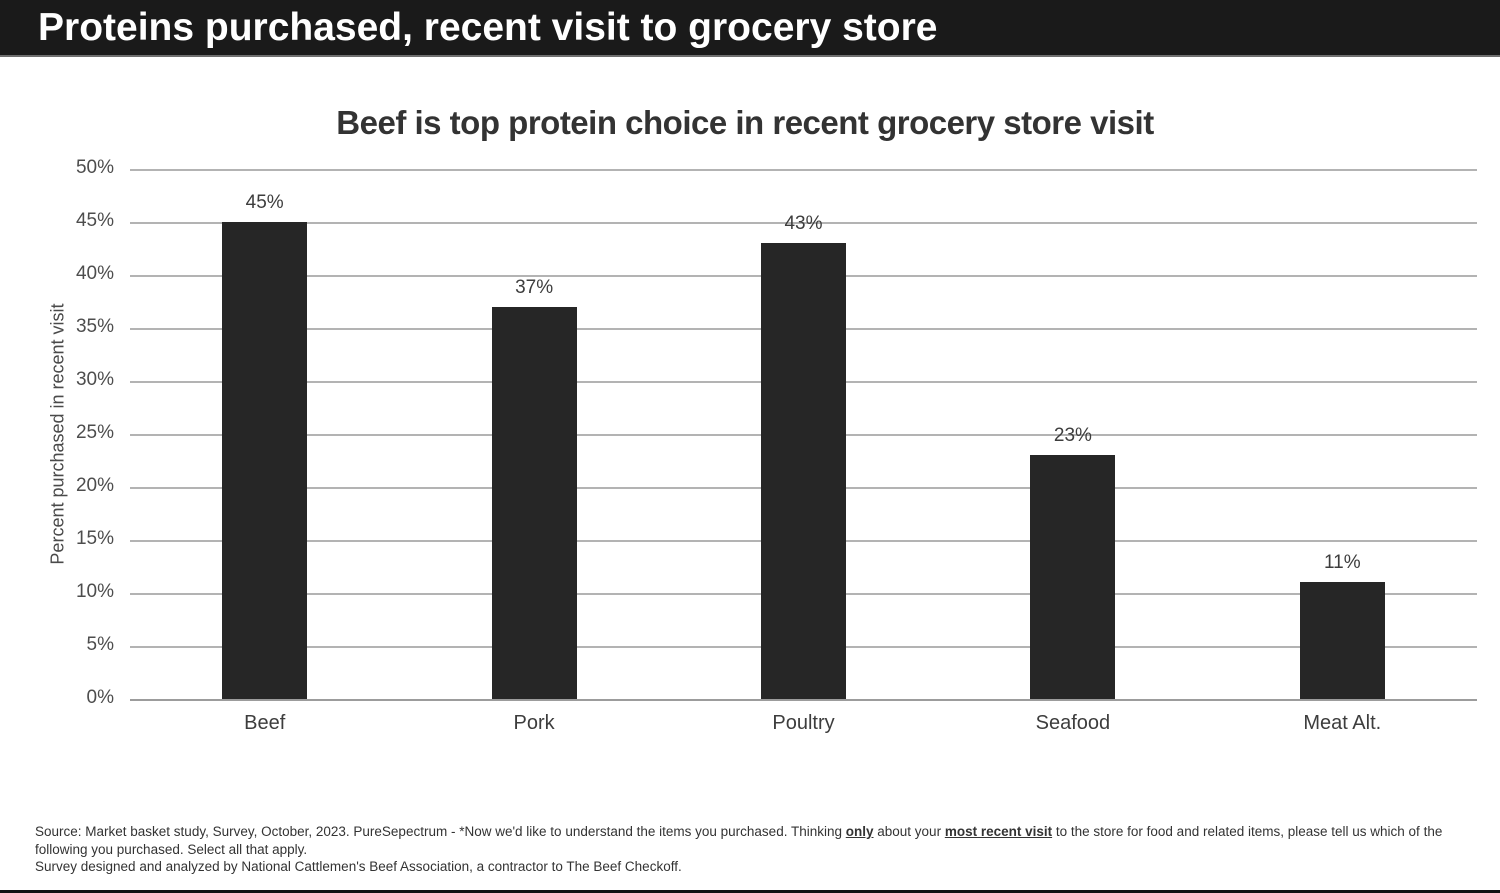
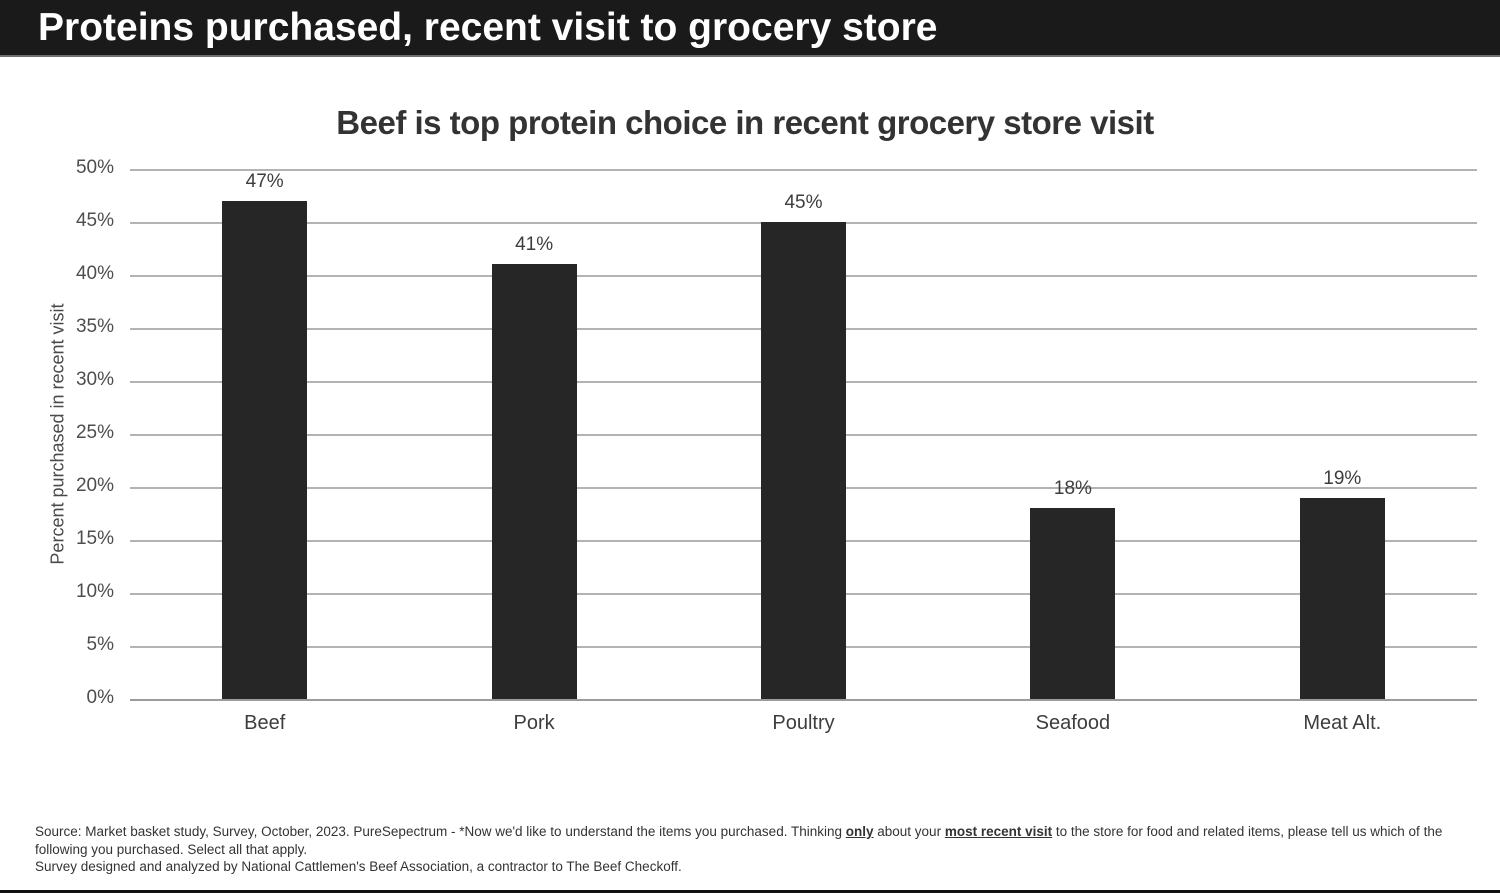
Beef: 45% -> 47%
Pork: 37% -> 41%
Poultry: 43% -> 45%
Seafood: 23% -> 18%
Meat Alt.: 11% -> 19%
